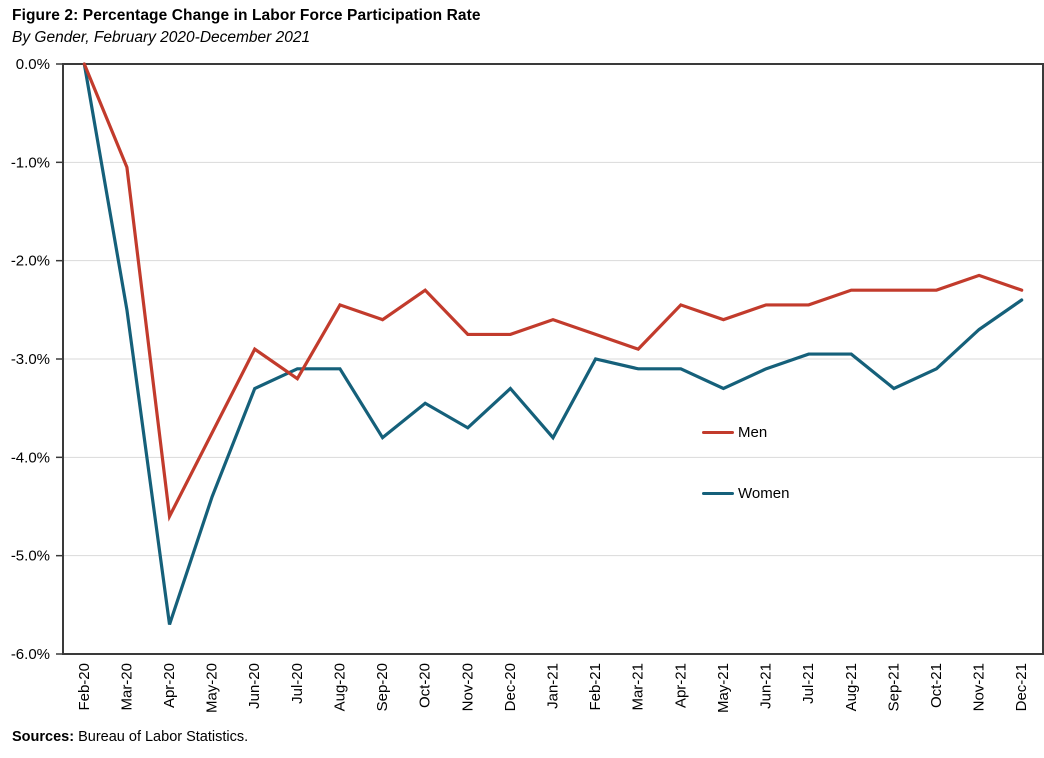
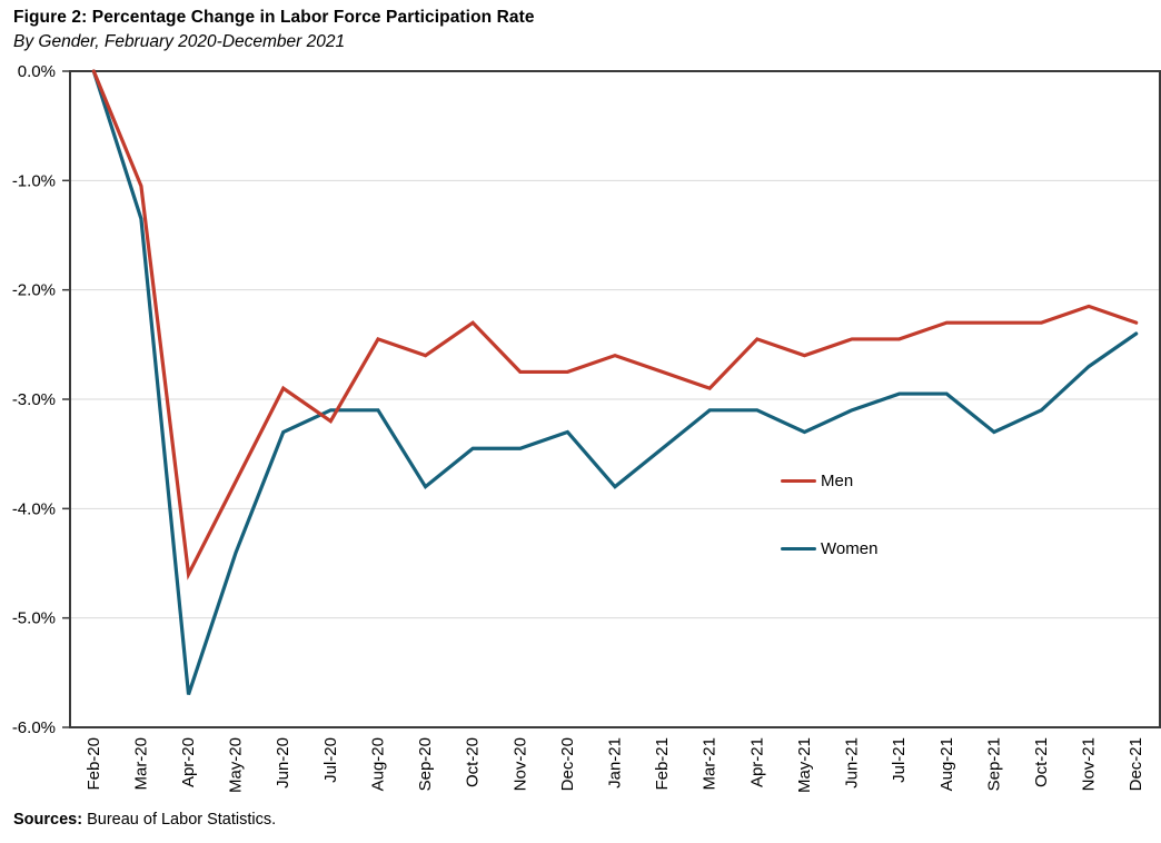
Women/Mar-20: -2.5% -> -1.4%
Women/Nov-20: -3.7% -> -3.5%
Women/Feb-21: -3.0% -> -3.5%
